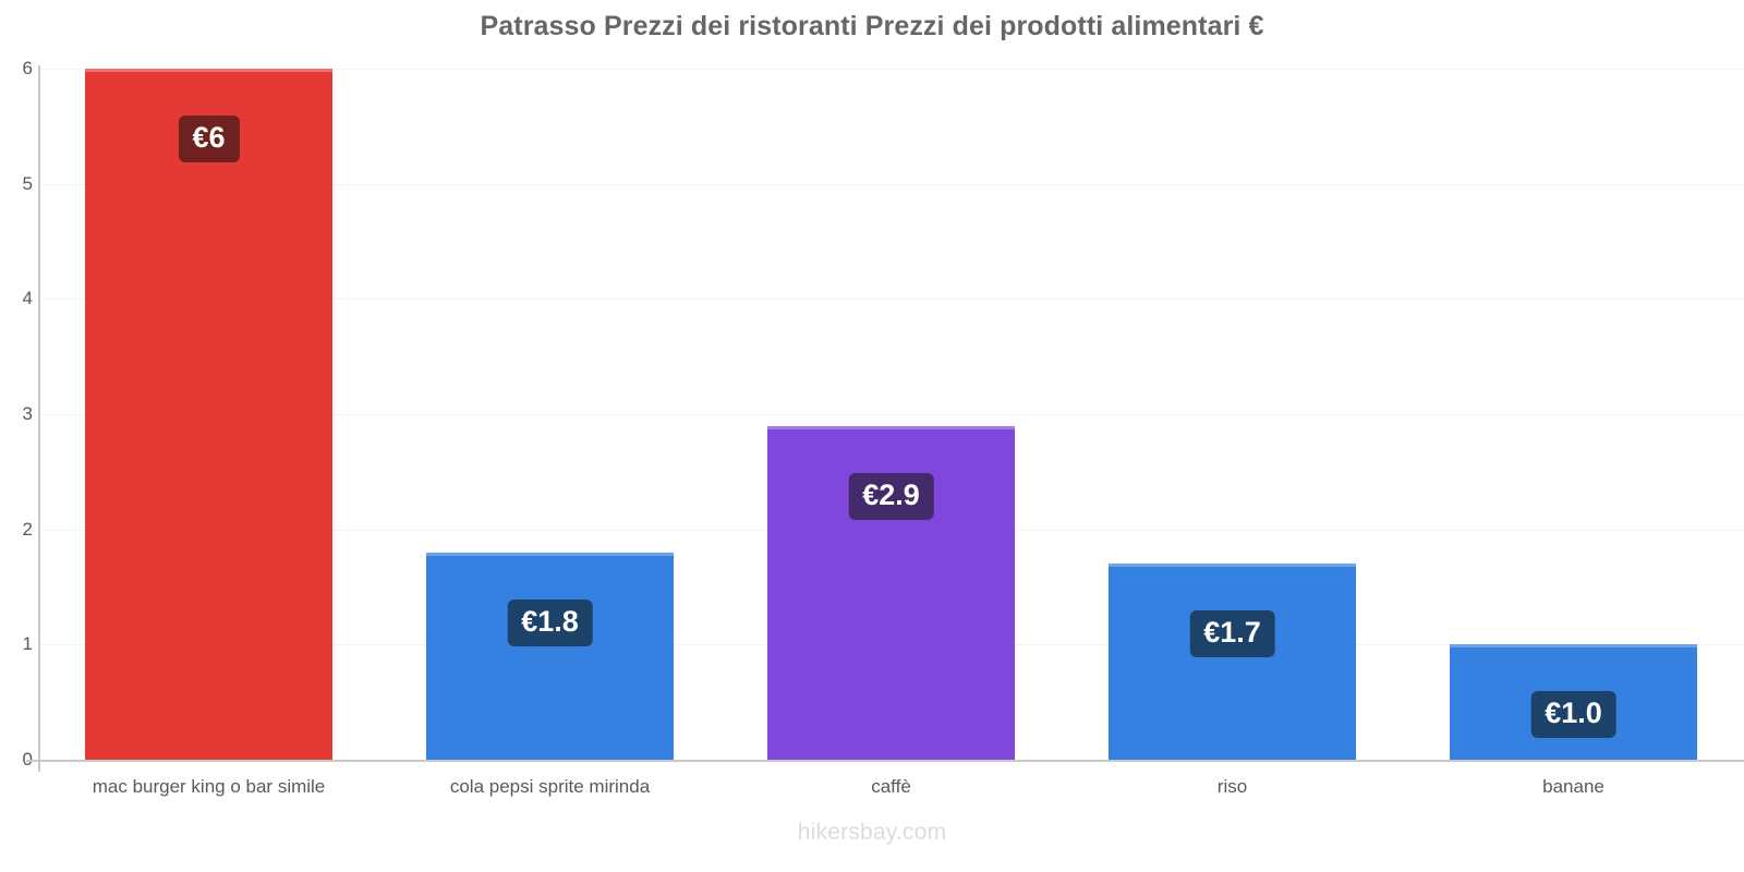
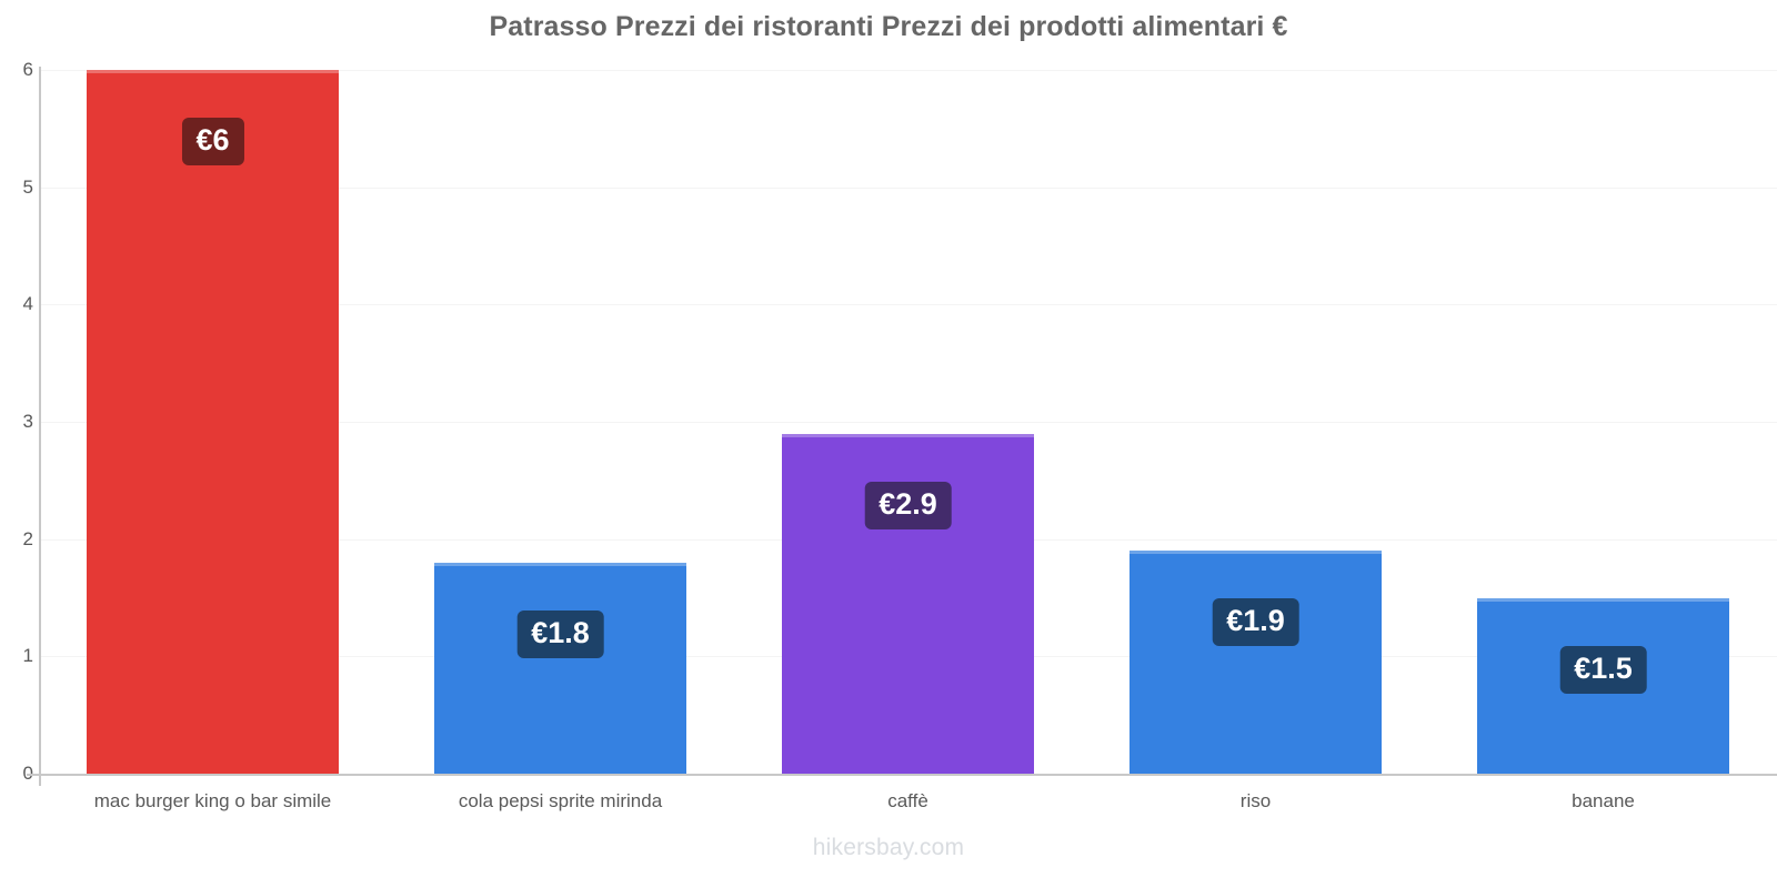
riso: €1.7 -> €1.9
banane: €1.0 -> €1.5
